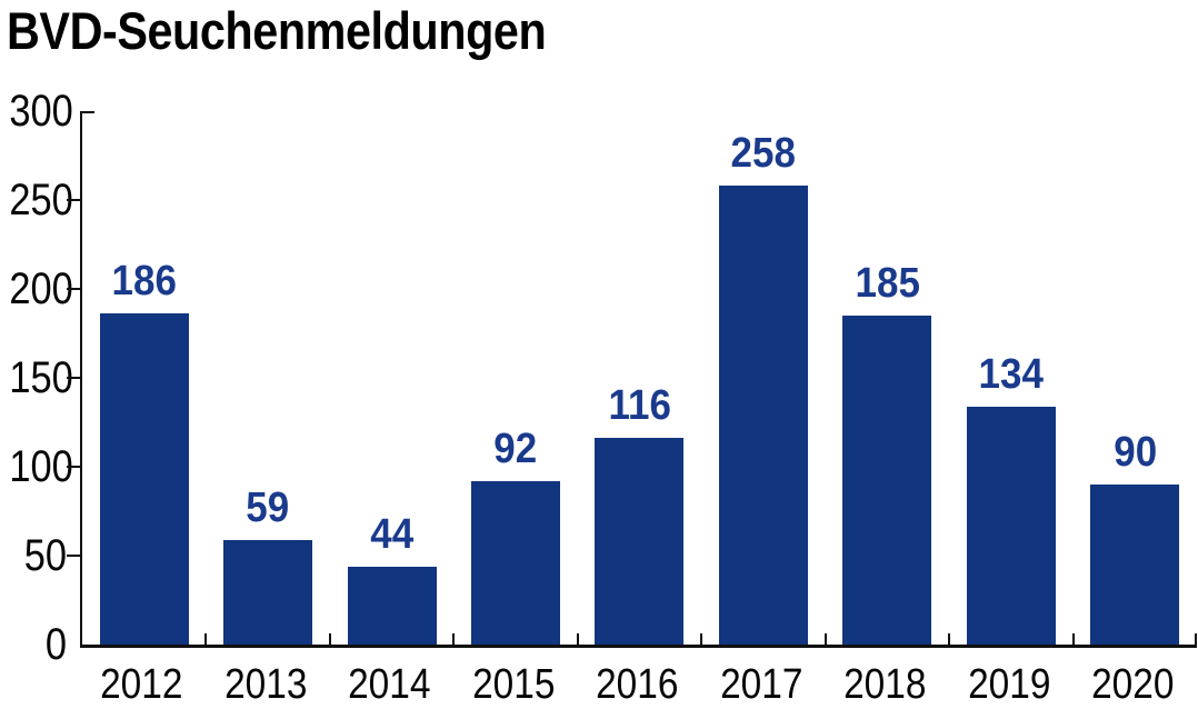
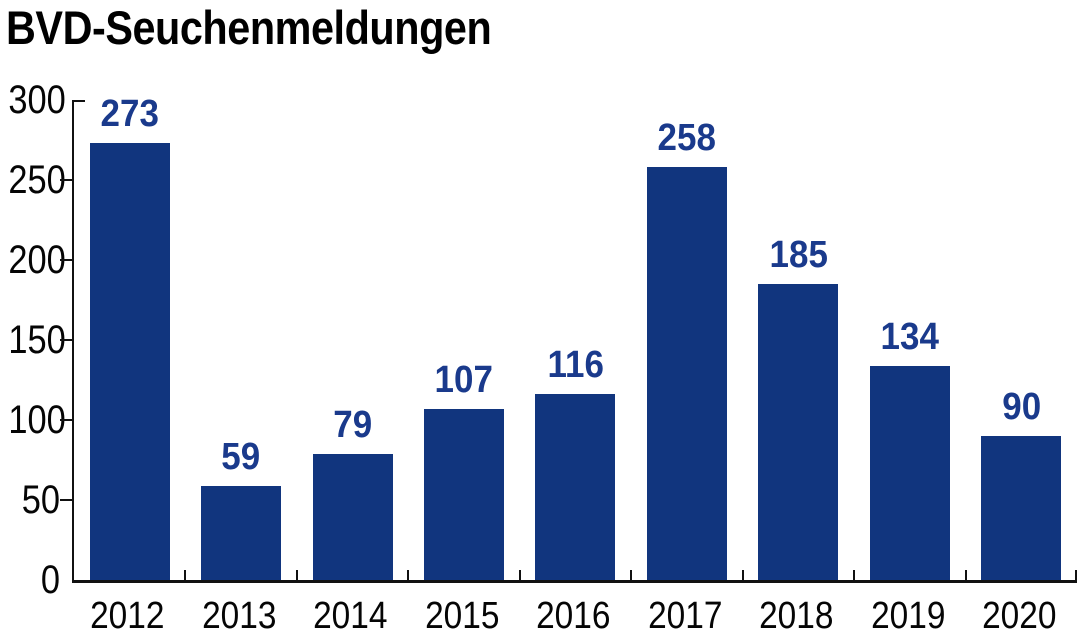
2012: 186 -> 273
2014: 44 -> 79
2015: 92 -> 107
